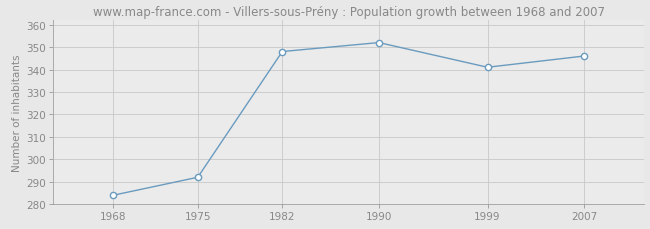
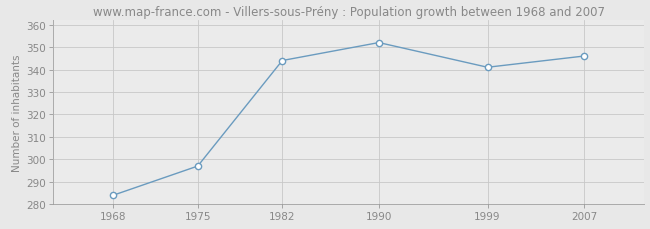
1975: 292 -> 297
1982: 348 -> 344
